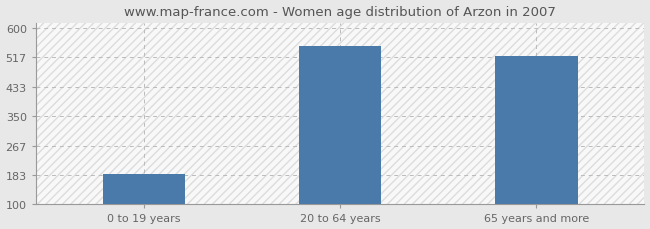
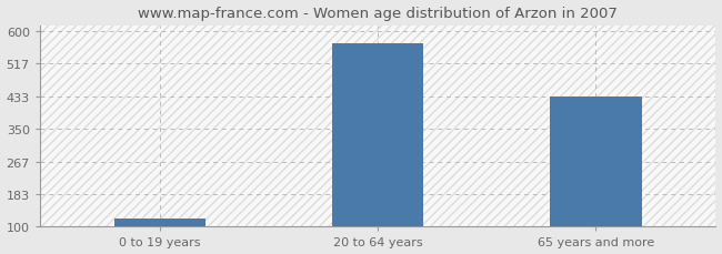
0 to 19 years: 185 -> 120
20 to 64 years: 550 -> 570
65 years and more: 520 -> 433
